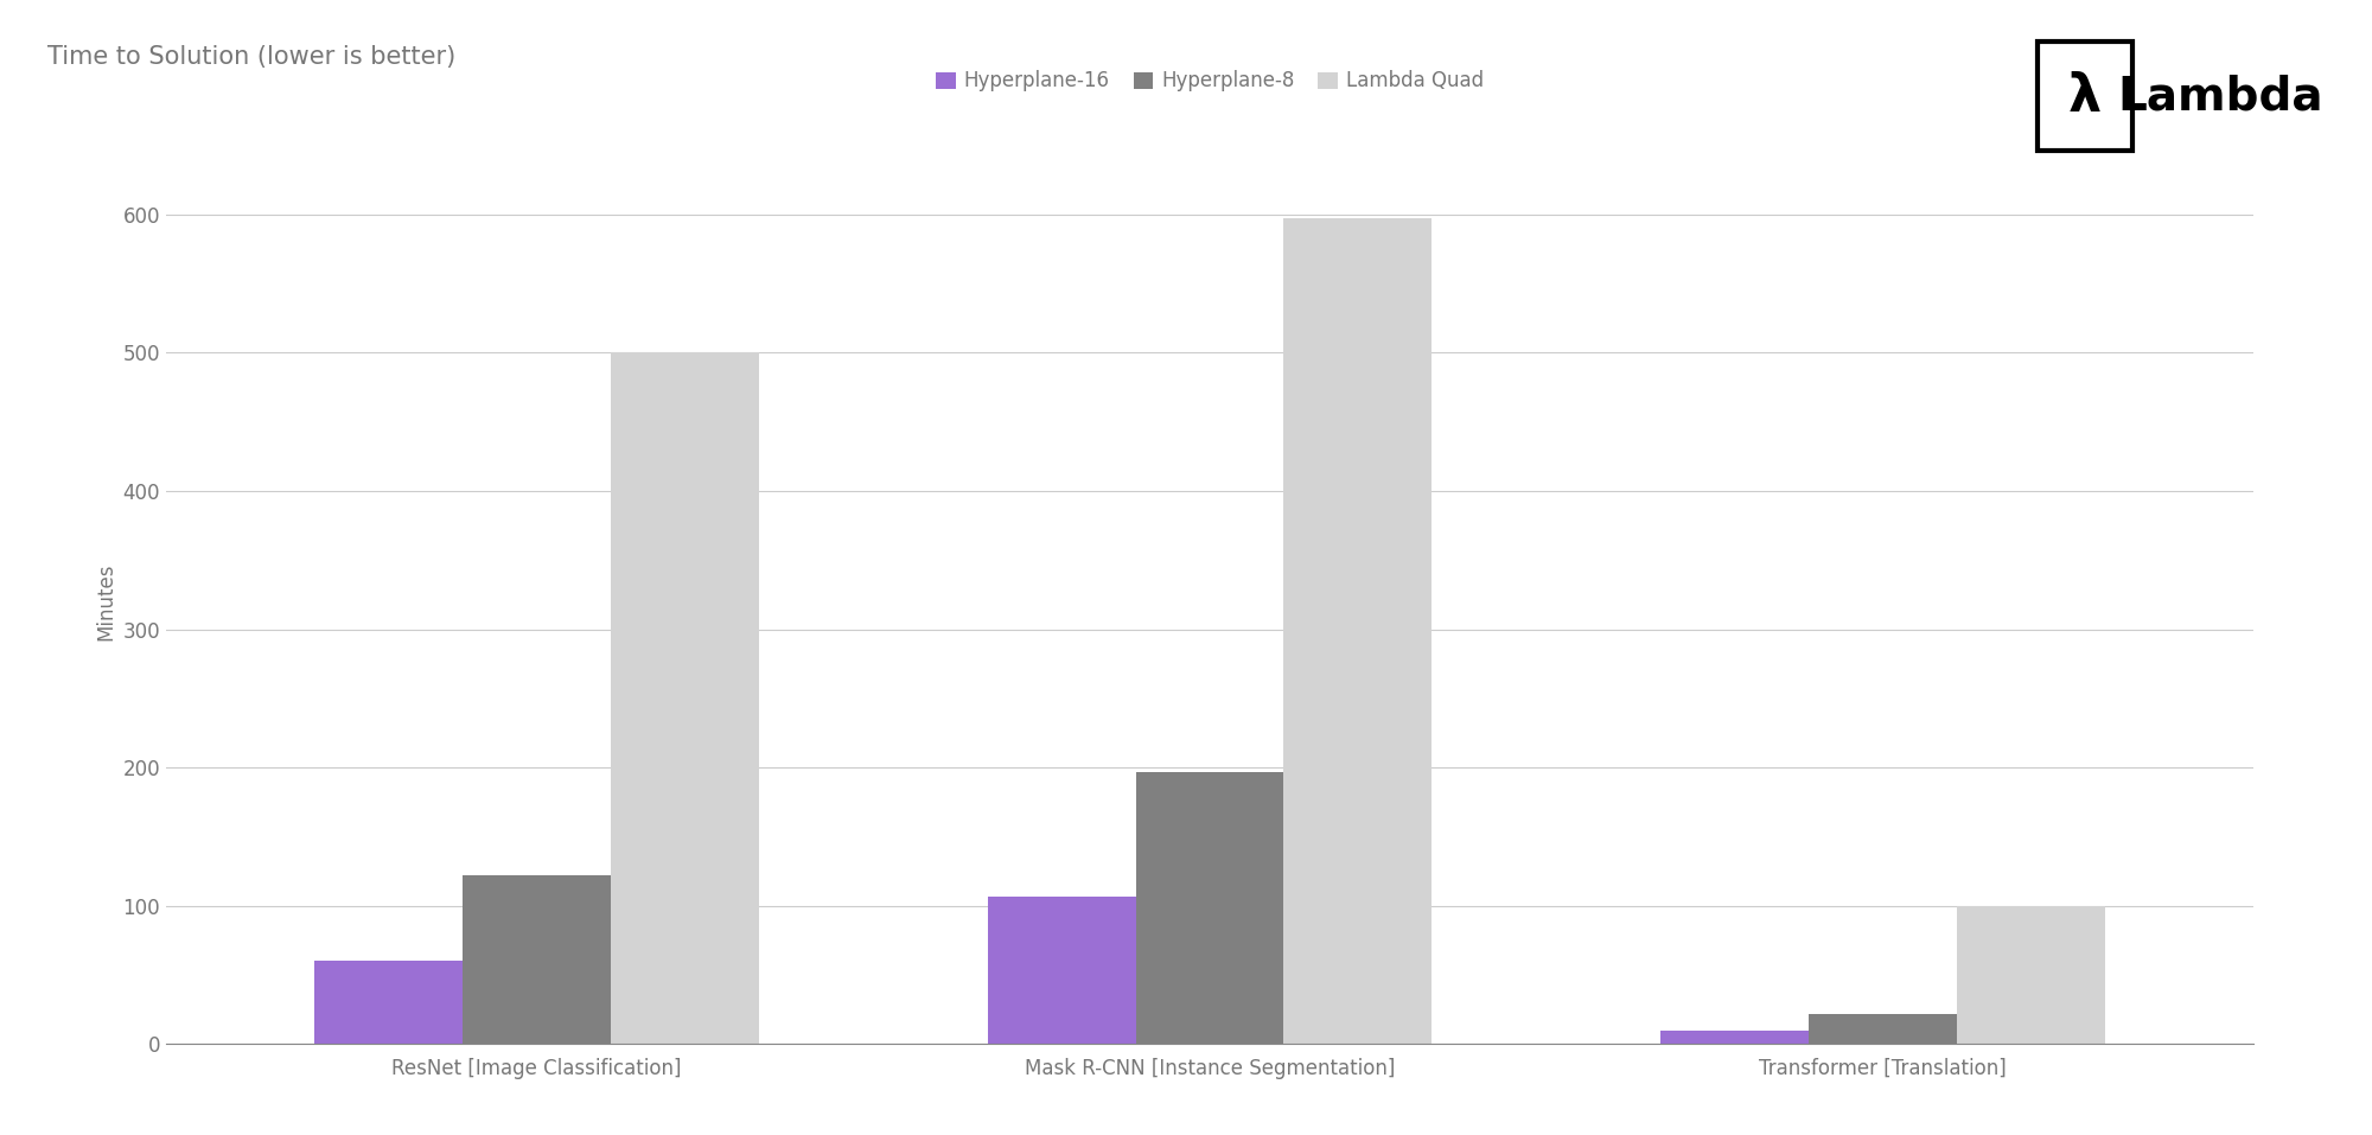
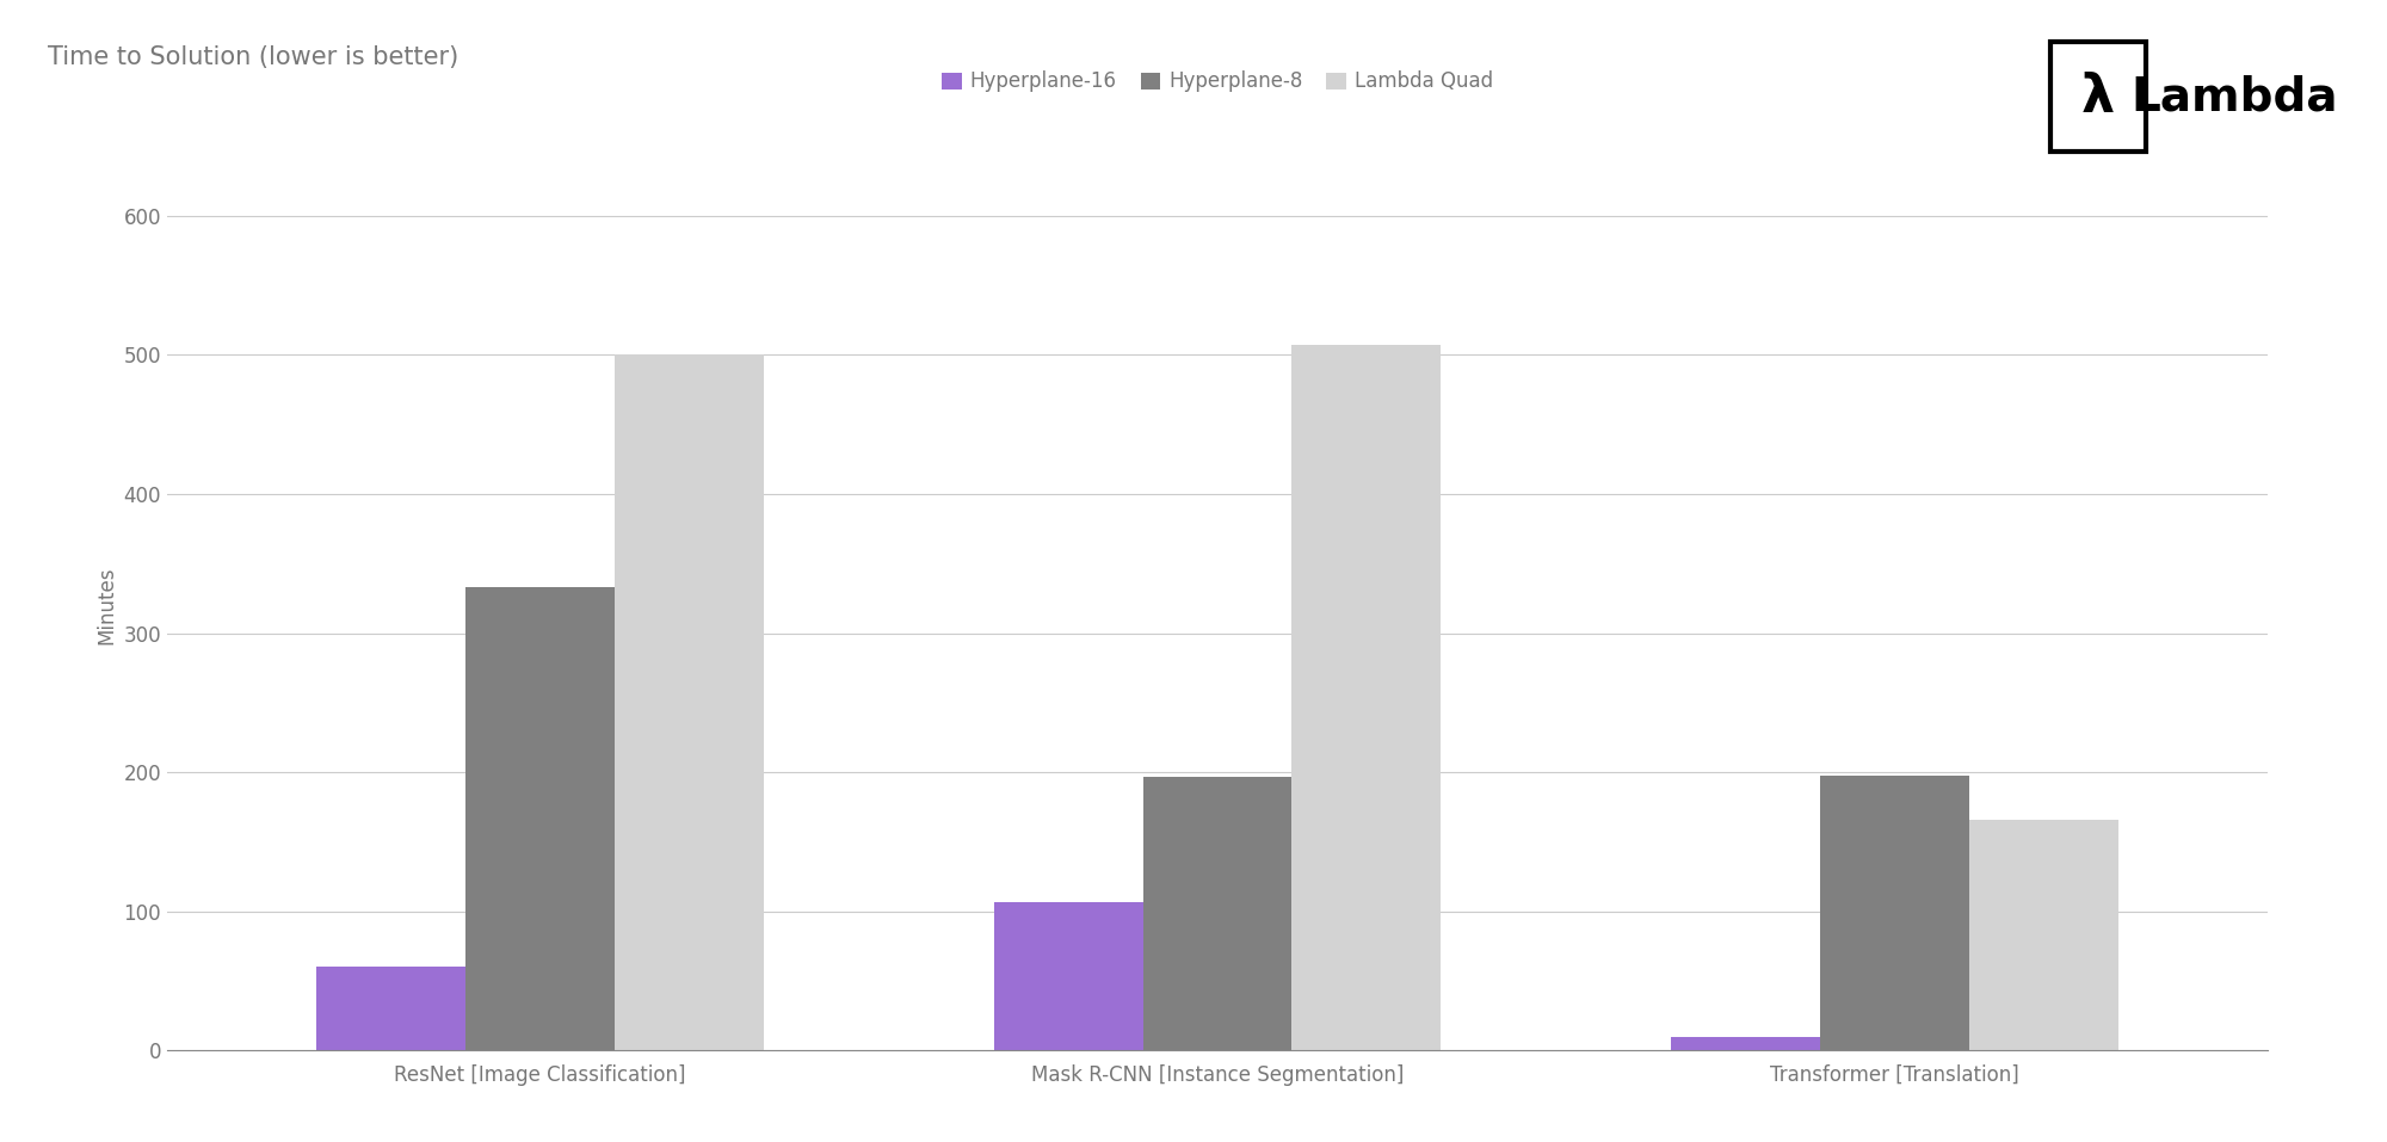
Hyperplane-8/ResNet [Image Classification]: 122 -> 333
Lambda Quad/Mask R-CNN [Instance Segmentation]: 597 -> 507
Hyperplane-8/Transformer [Translation]: 22 -> 198
Lambda Quad/Transformer [Translation]: 100 -> 166
